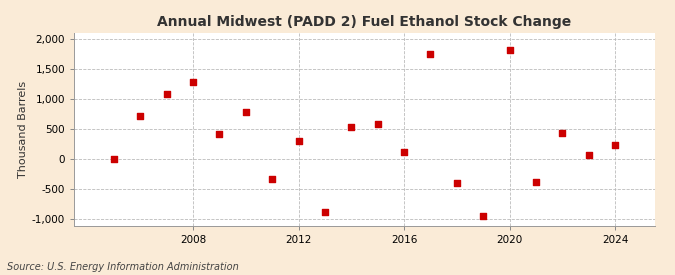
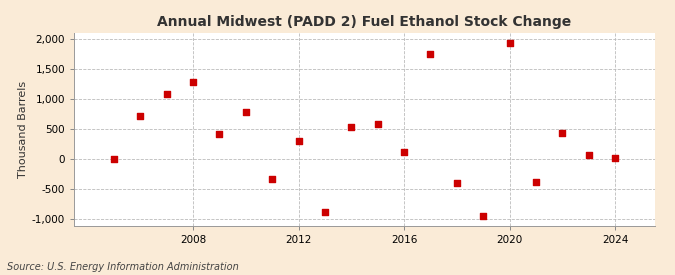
2020: 1,810 -> 1,940
2024: 230 -> 20
